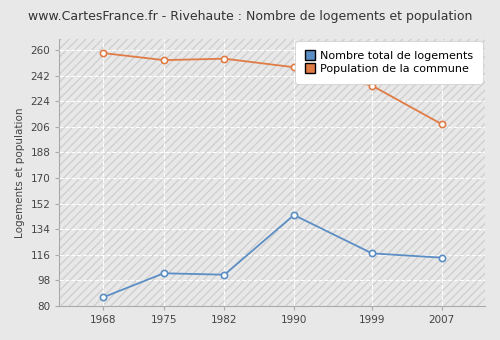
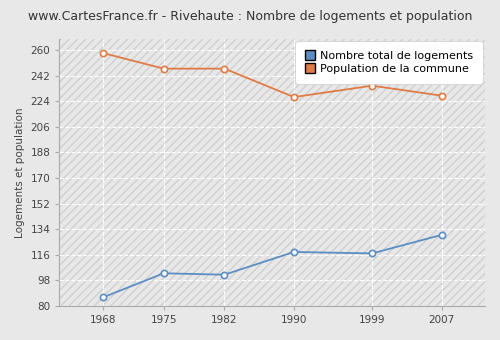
Population de la commune/1975: 253 -> 247
Population de la commune/1982: 254 -> 247
Nombre total de logements/1990: 144 -> 118
Population de la commune/1990: 248 -> 227
Nombre total de logements/2007: 114 -> 130
Population de la commune/2007: 208 -> 228
